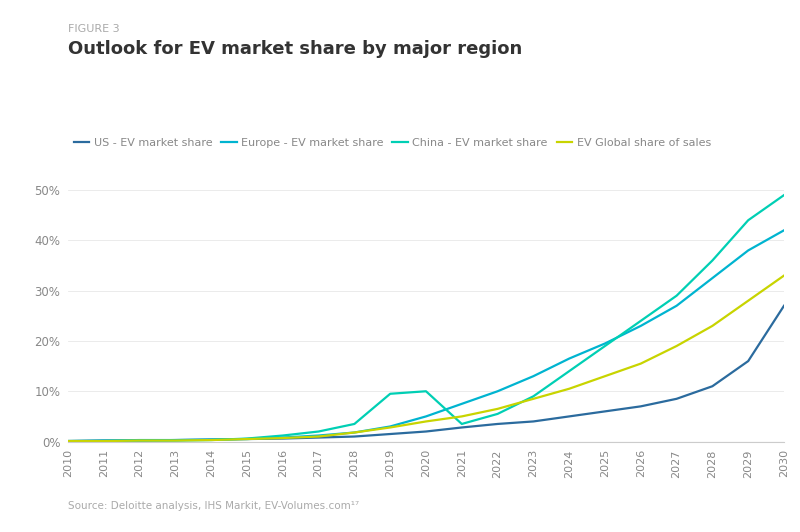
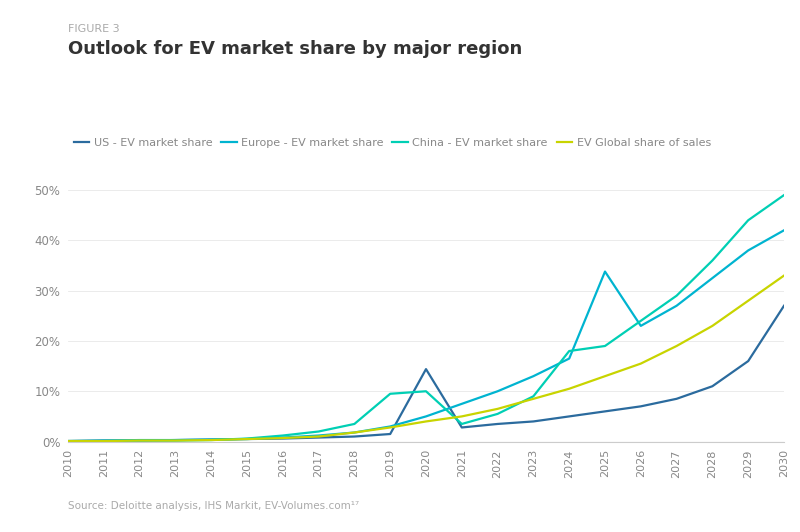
US - EV market share/2020: 2.0% -> 14.4%
China - EV market share/2024: 14.0% -> 18.0%
Europe - EV market share/2025: 19.5% -> 33.8%
